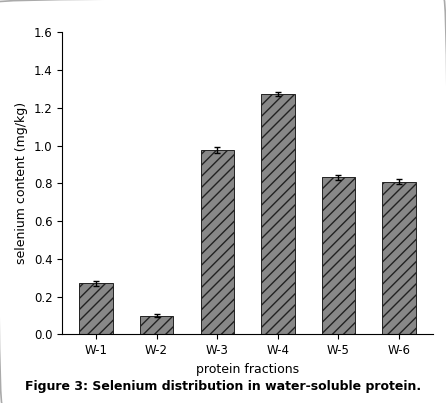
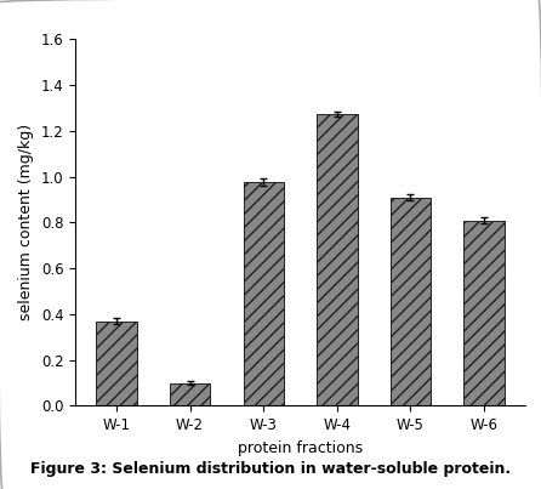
W-1: 0.27 -> 0.37
W-5: 0.83 -> 0.91
